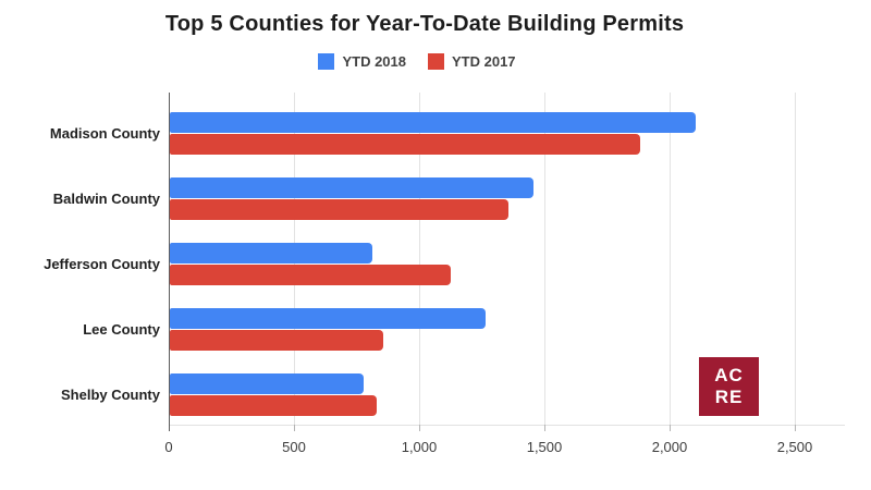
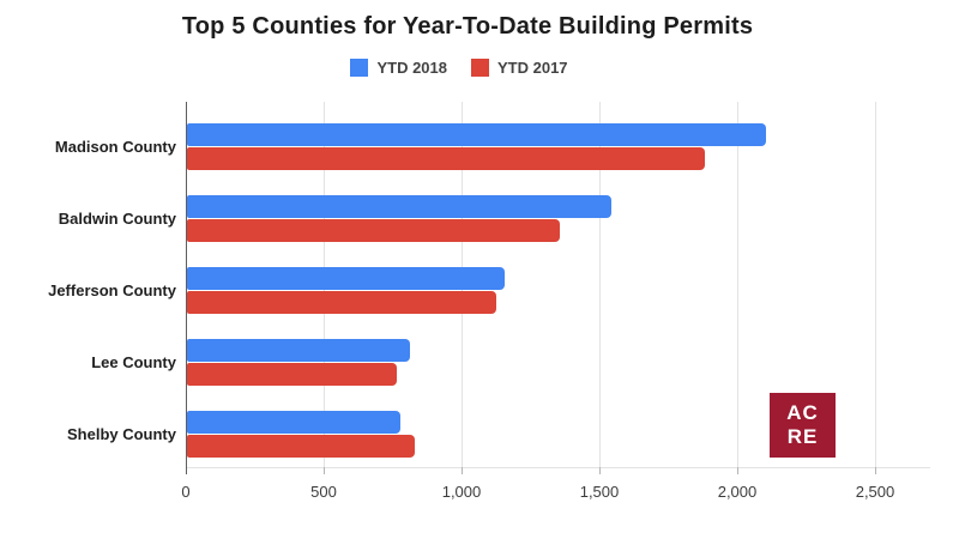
YTD 2018/Baldwin County: 1450 -> 1540
YTD 2018/Jefferson County: 810 -> 1150
YTD 2018/Lee County: 1260 -> 810
YTD 2017/Lee County: 850 -> 760
